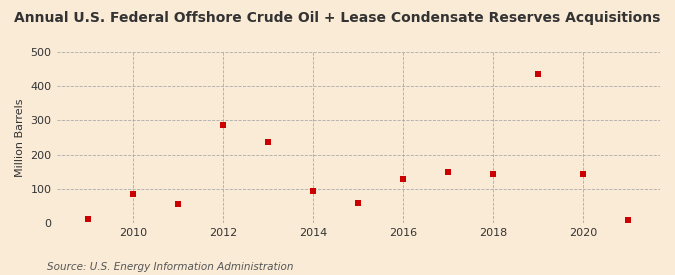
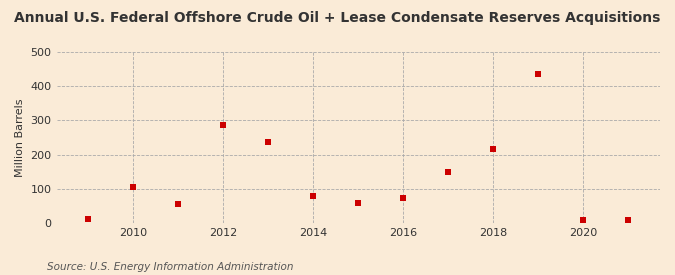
2010: 85 -> 105
2014: 95 -> 78
2016: 130 -> 73
2018: 145 -> 218
2020: 145 -> 8
